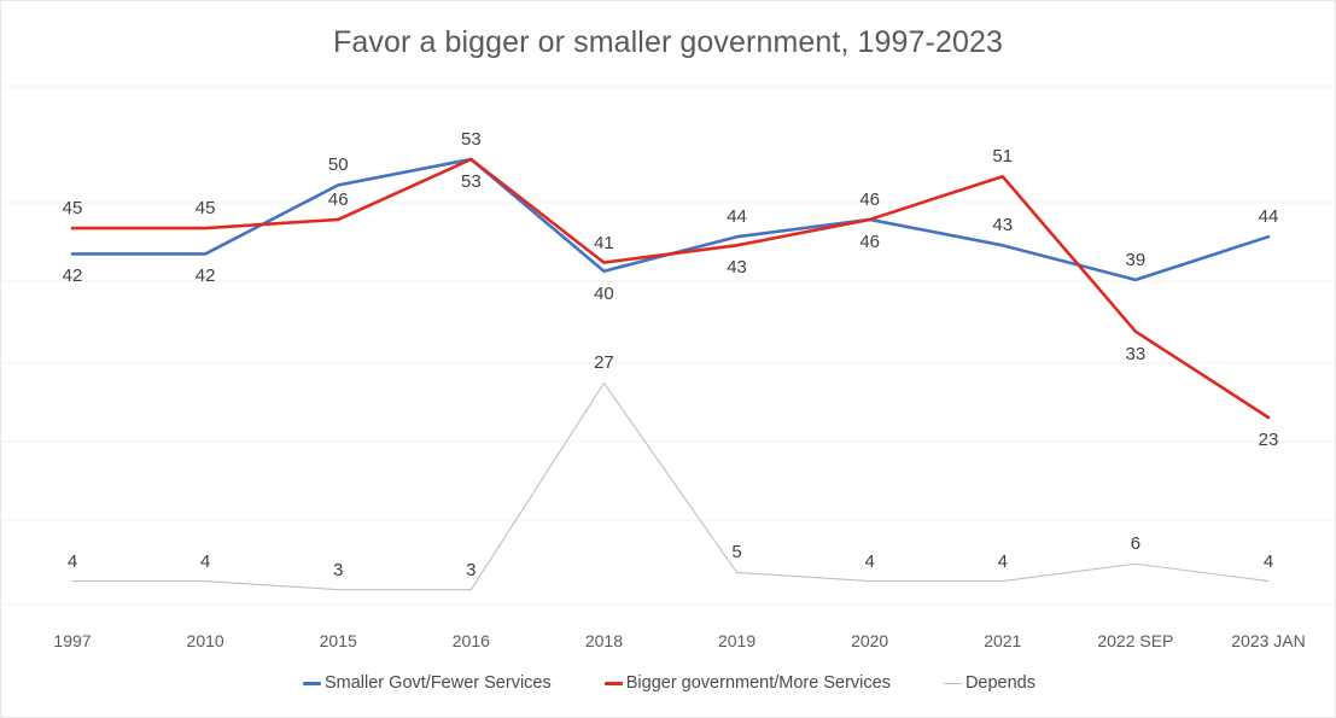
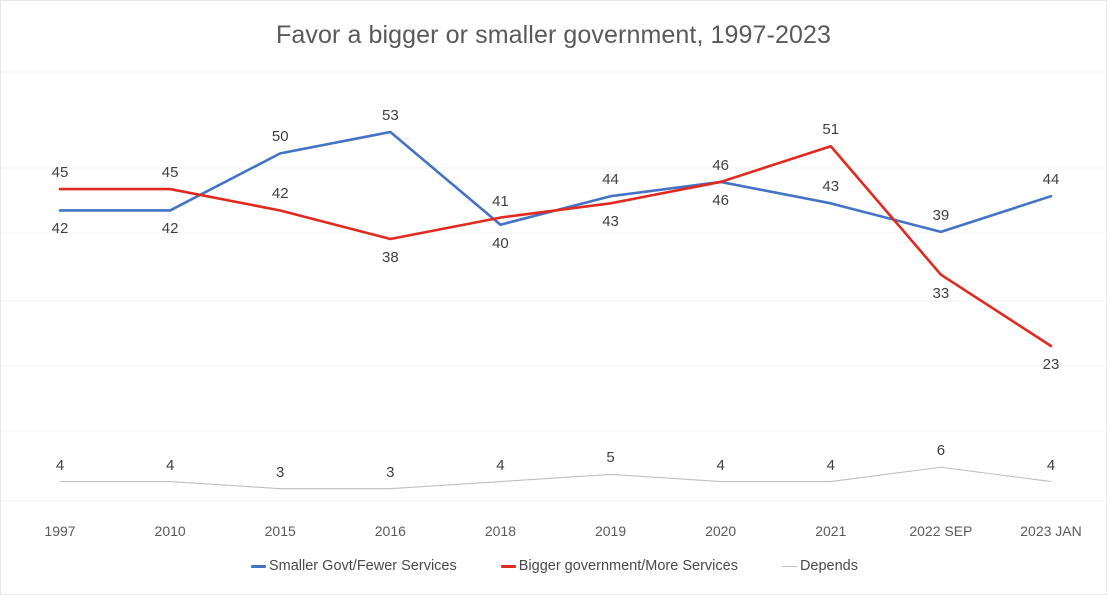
Bigger government/More Services/2015: 46 -> 42
Bigger government/More Services/2016: 53 -> 38
Depends/2018: 27 -> 4
